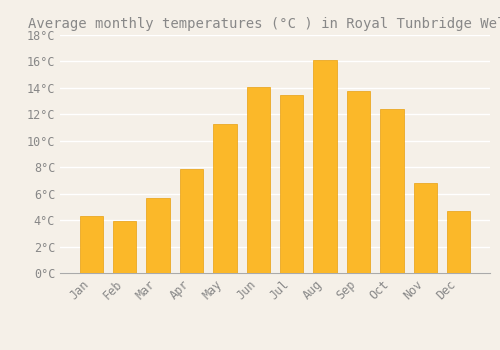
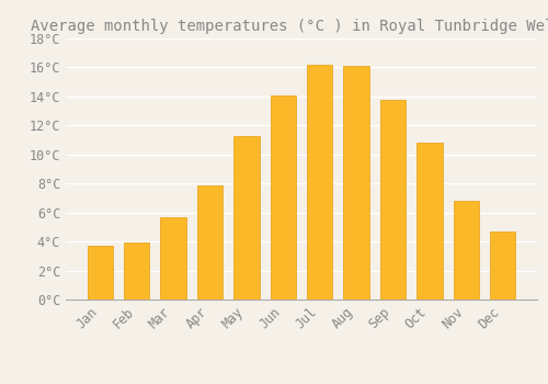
Jan: 4.3°C -> 3.7°C
Jul: 13.5°C -> 16.2°C
Oct: 12.4°C -> 10.8°C
